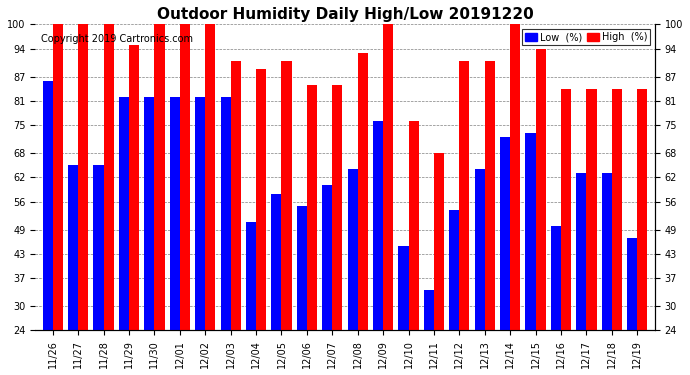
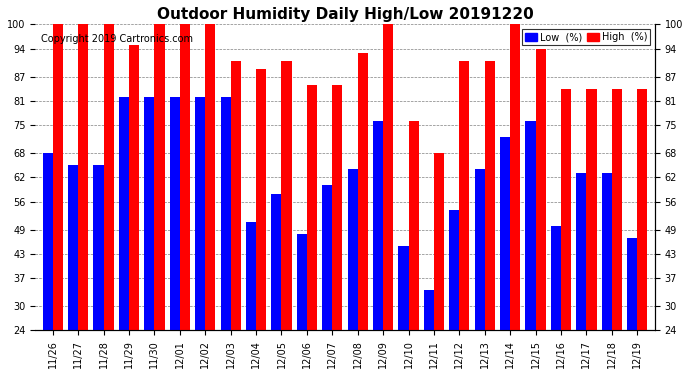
Low (%)/11/26: 86 -> 68
Low (%)/12/06: 55 -> 48
Low (%)/12/15: 73 -> 76
